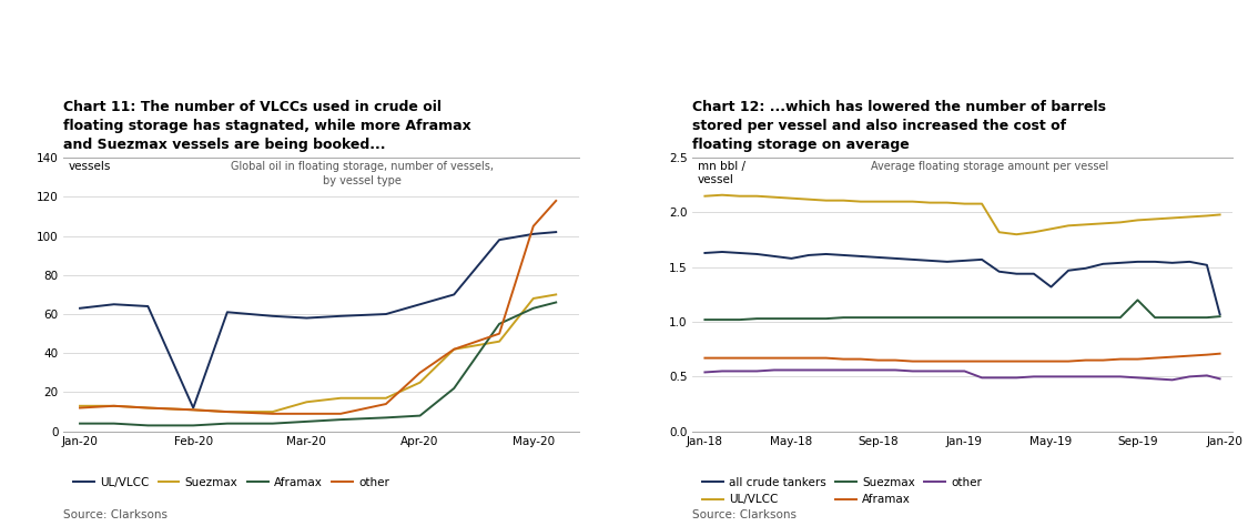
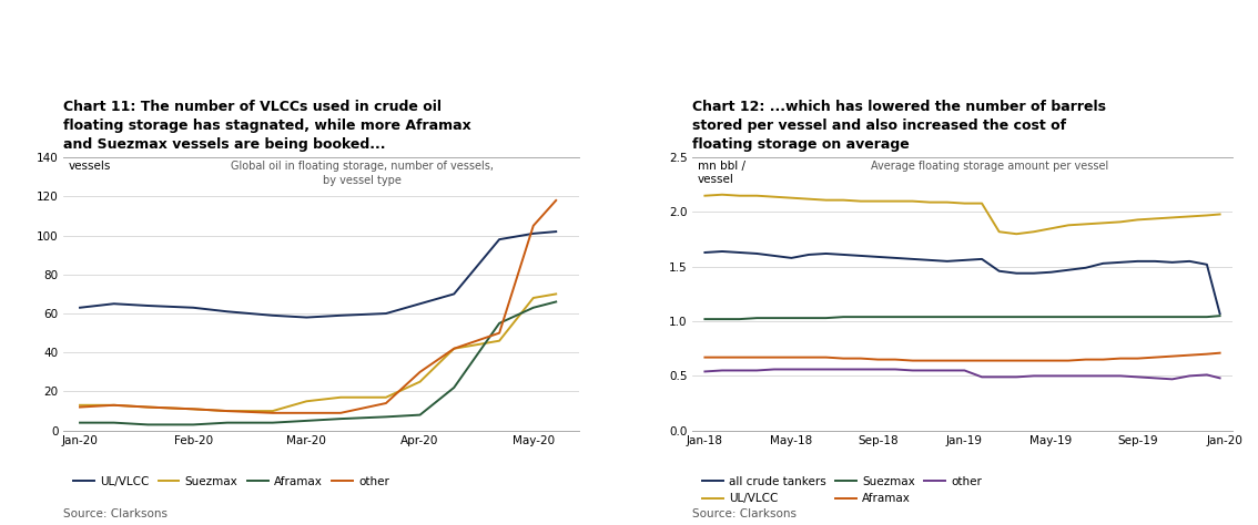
UL/VLCC/Feb-20: 12 -> 63
all crude tankers/May-19: 1.32 -> 1.45
Suezmax/Sep-19: 1.20 -> 1.04
